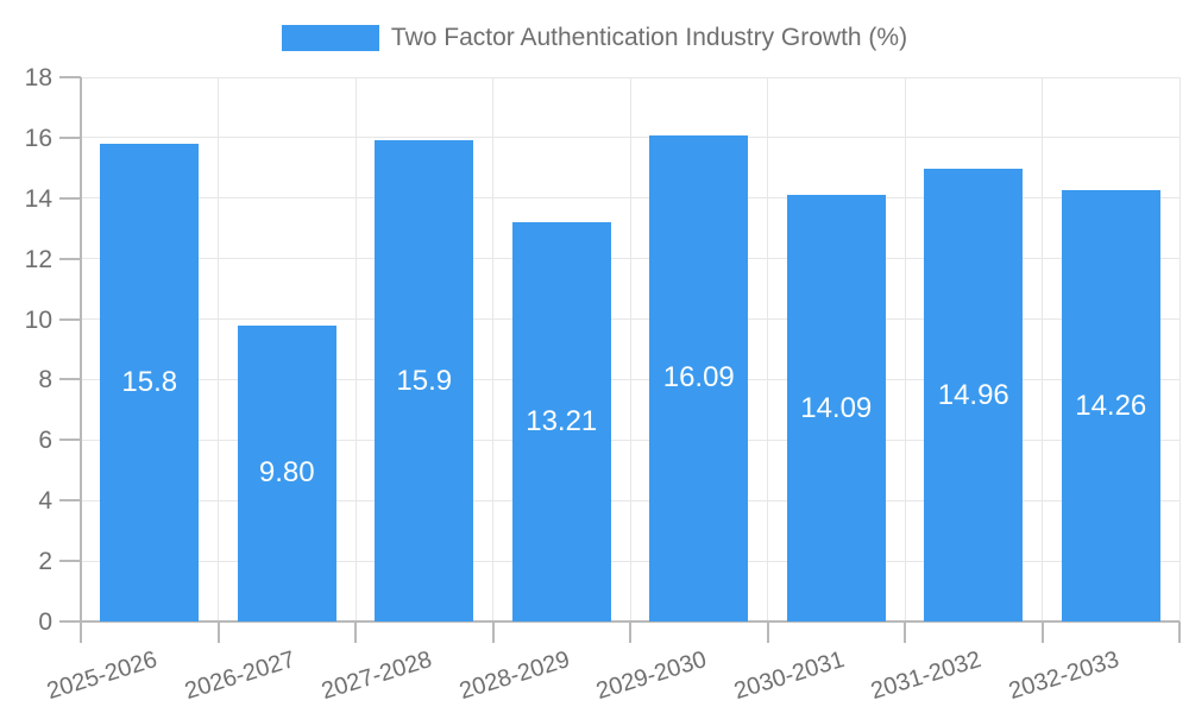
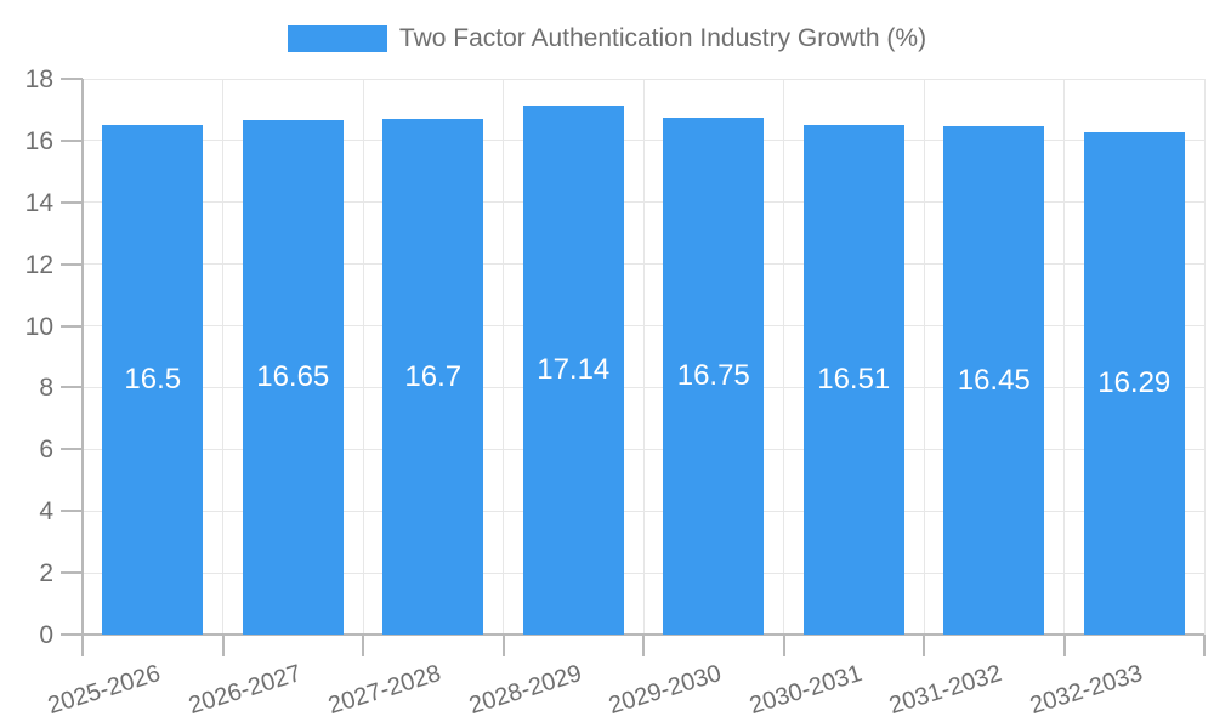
2025-2026: 15.8 -> 16.5
2026-2027: 9.80 -> 16.65
2027-2028: 15.9 -> 16.7
2028-2029: 13.21 -> 17.14
2029-2030: 16.09 -> 16.75
2030-2031: 14.09 -> 16.51
2031-2032: 14.96 -> 16.45
2032-2033: 14.26 -> 16.29
